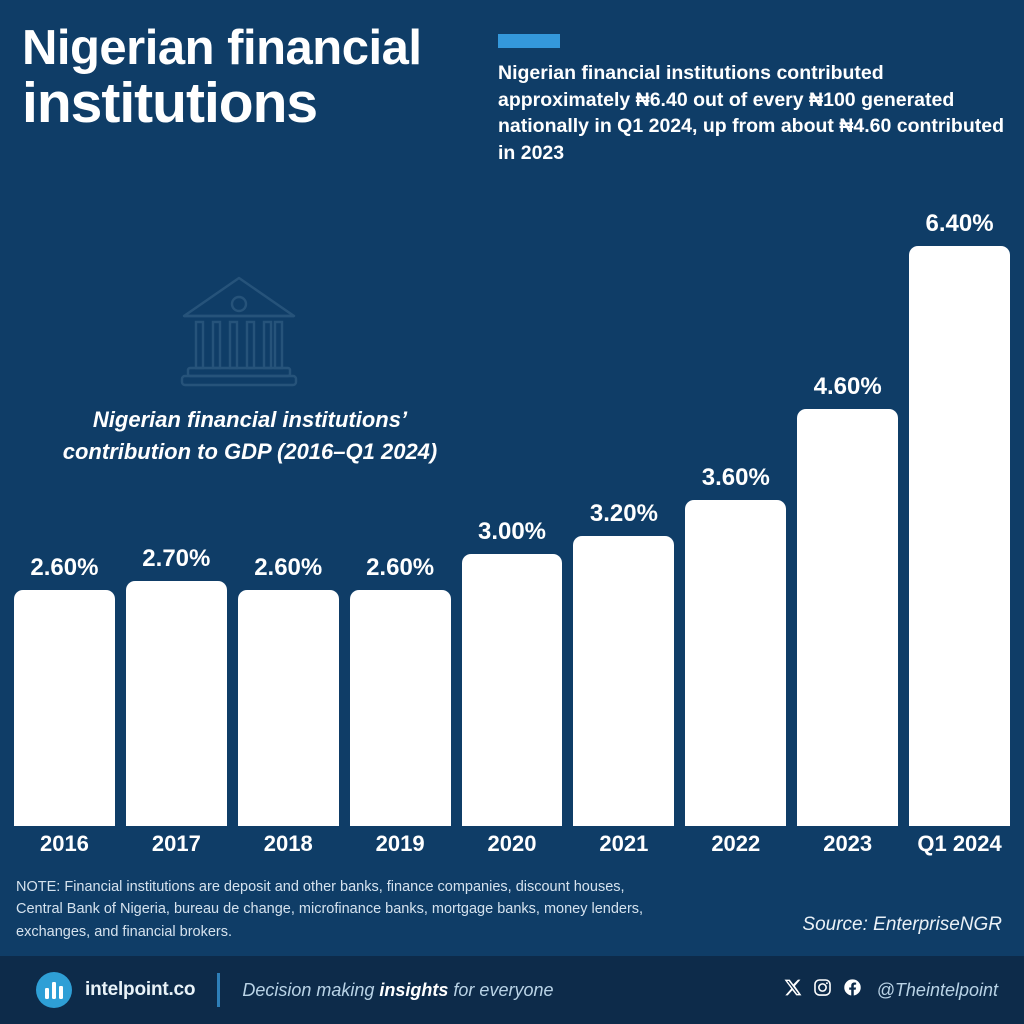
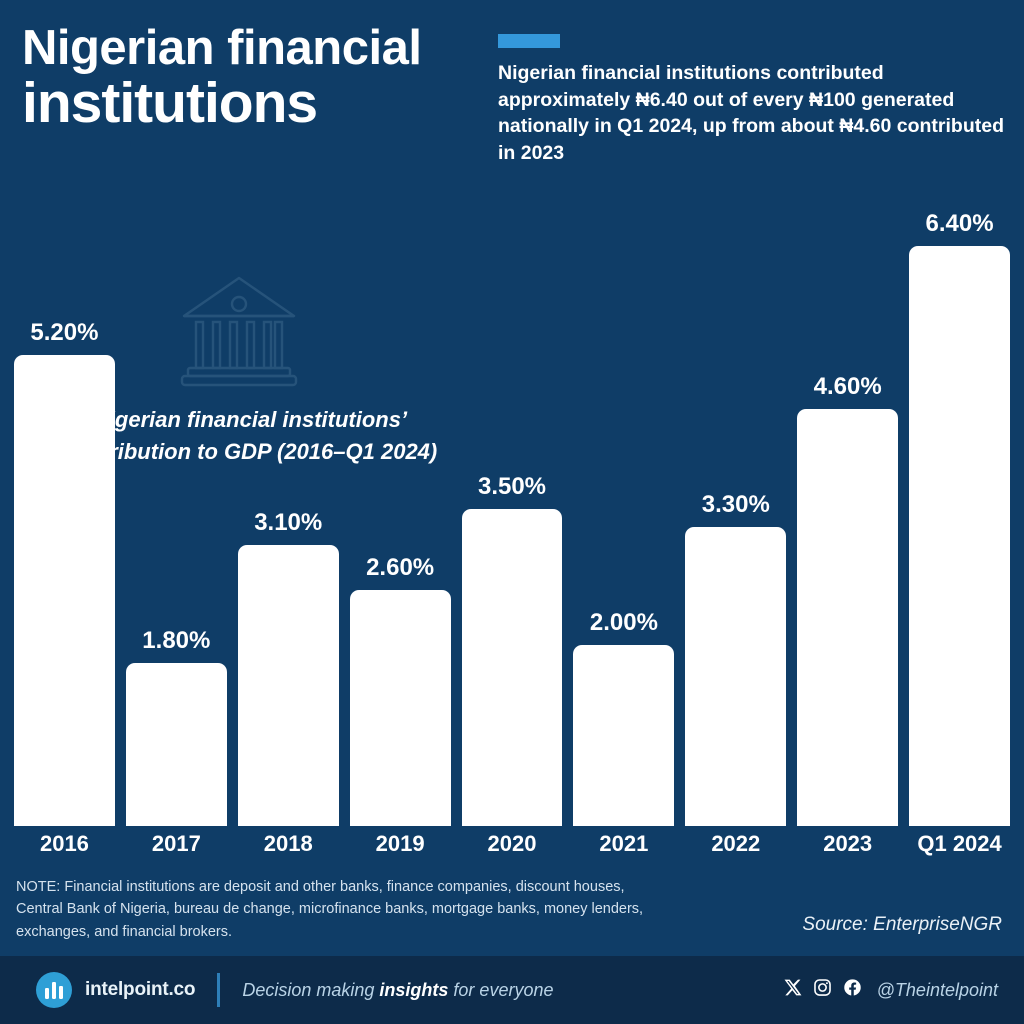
2016: 2.60% -> 5.20%
2017: 2.70% -> 1.80%
2018: 2.60% -> 3.10%
2020: 3.00% -> 3.50%
2021: 3.20% -> 2.00%
2022: 3.60% -> 3.30%
